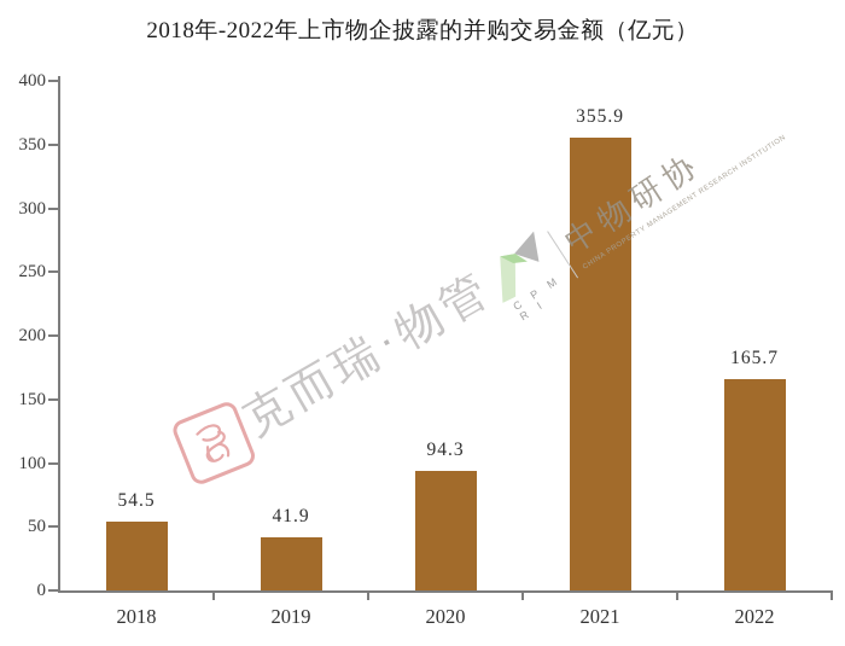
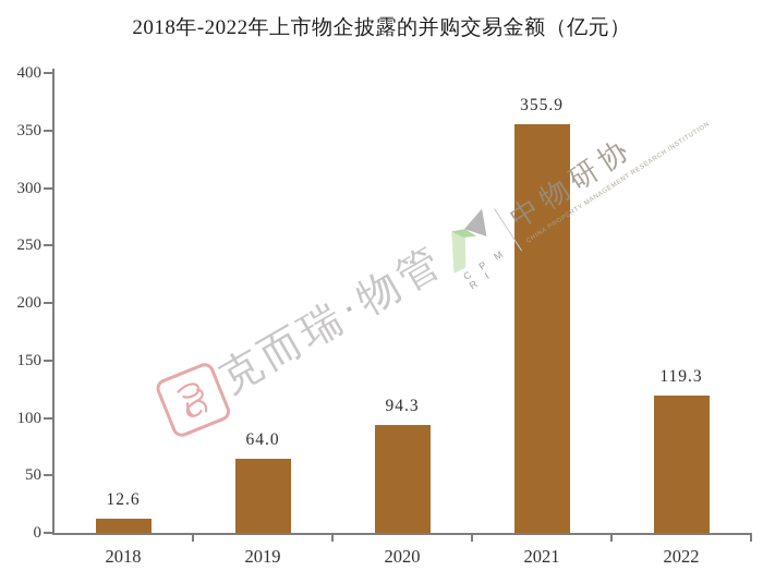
2018: 54.5 -> 12.6
2019: 41.9 -> 64.0
2022: 165.7 -> 119.3
